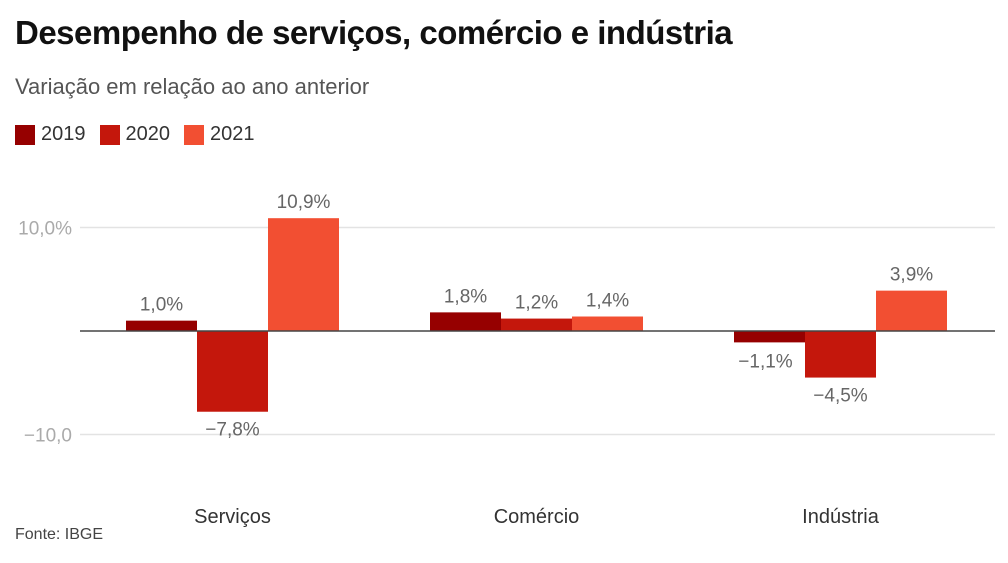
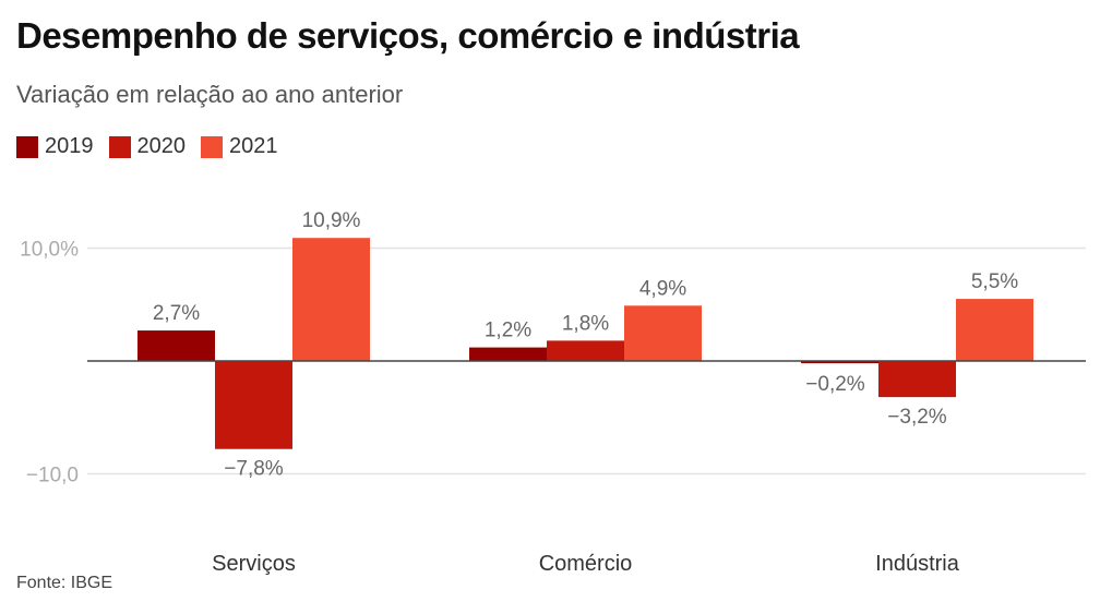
2019/Serviços: 1,0% -> 2,7%
2019/Comércio: 1,8% -> 1,2%
2020/Comércio: 1,2% -> 1,8%
2021/Comércio: 1,4% -> 4,9%
2019/Indústria: −1,1% -> −0,2%
2020/Indústria: −4,5% -> −3,2%
2021/Indústria: 3,9% -> 5,5%
